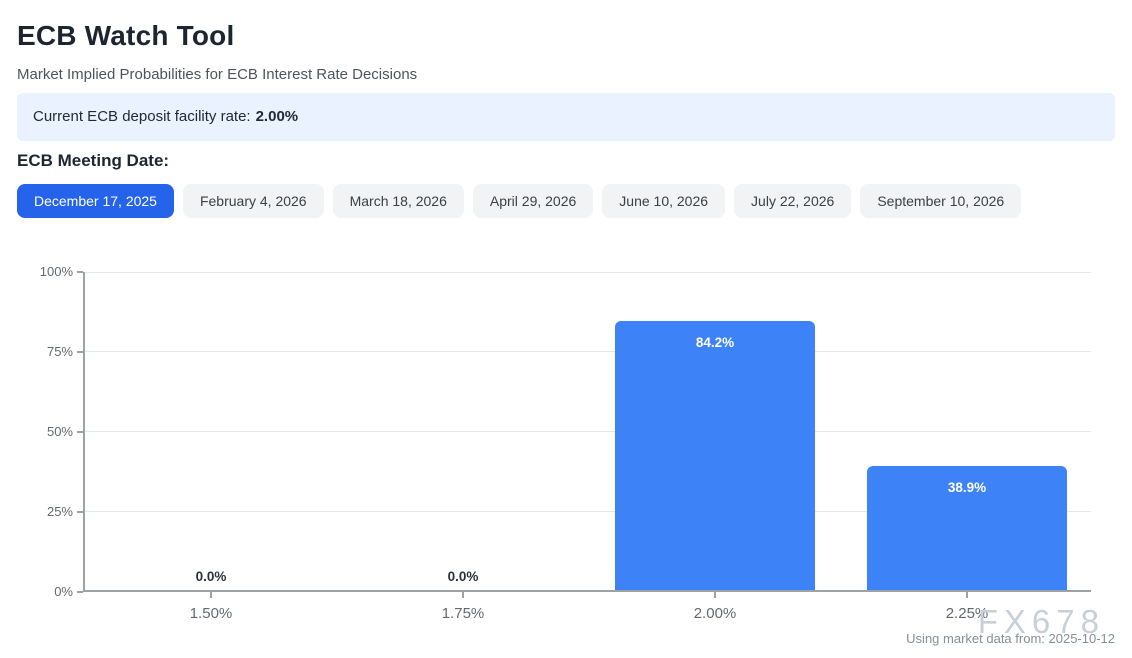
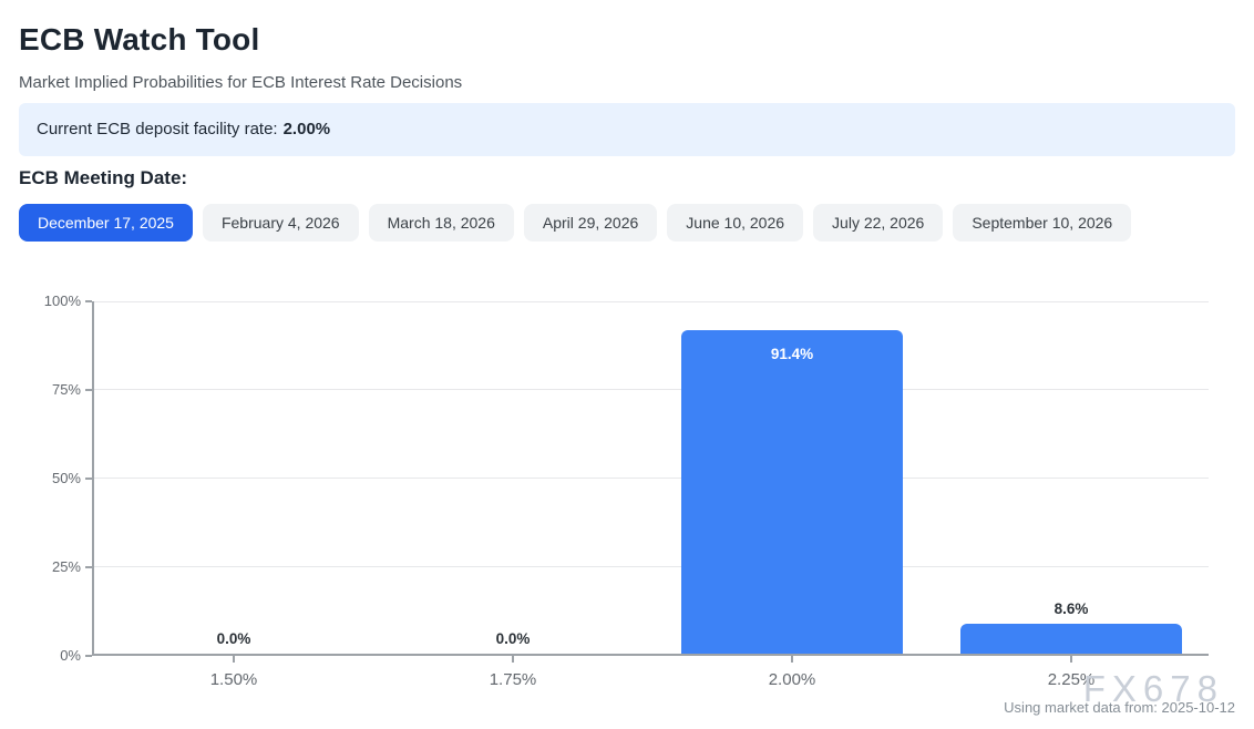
2.00%: 84.2% -> 91.4%
2.25%: 38.9% -> 8.6%
